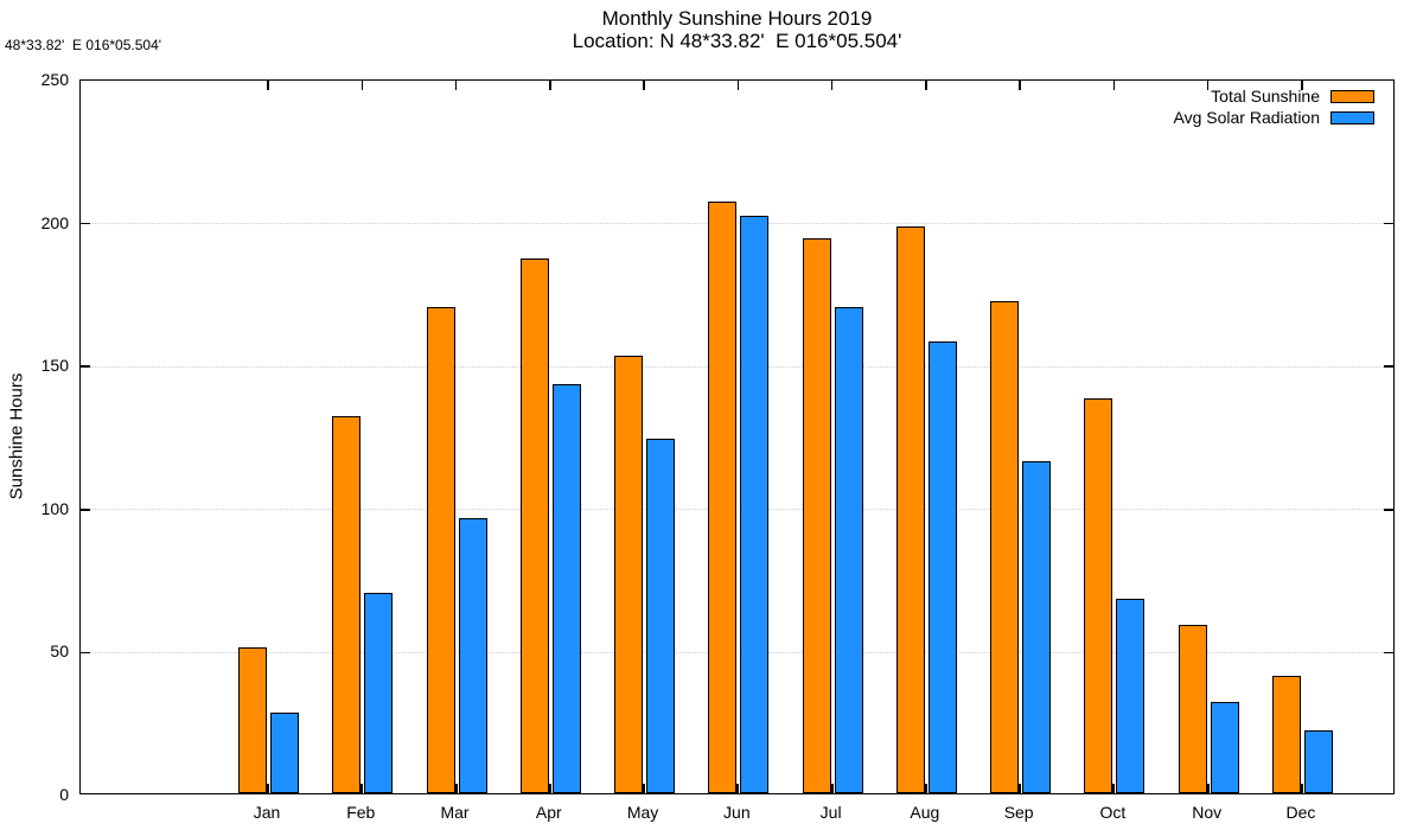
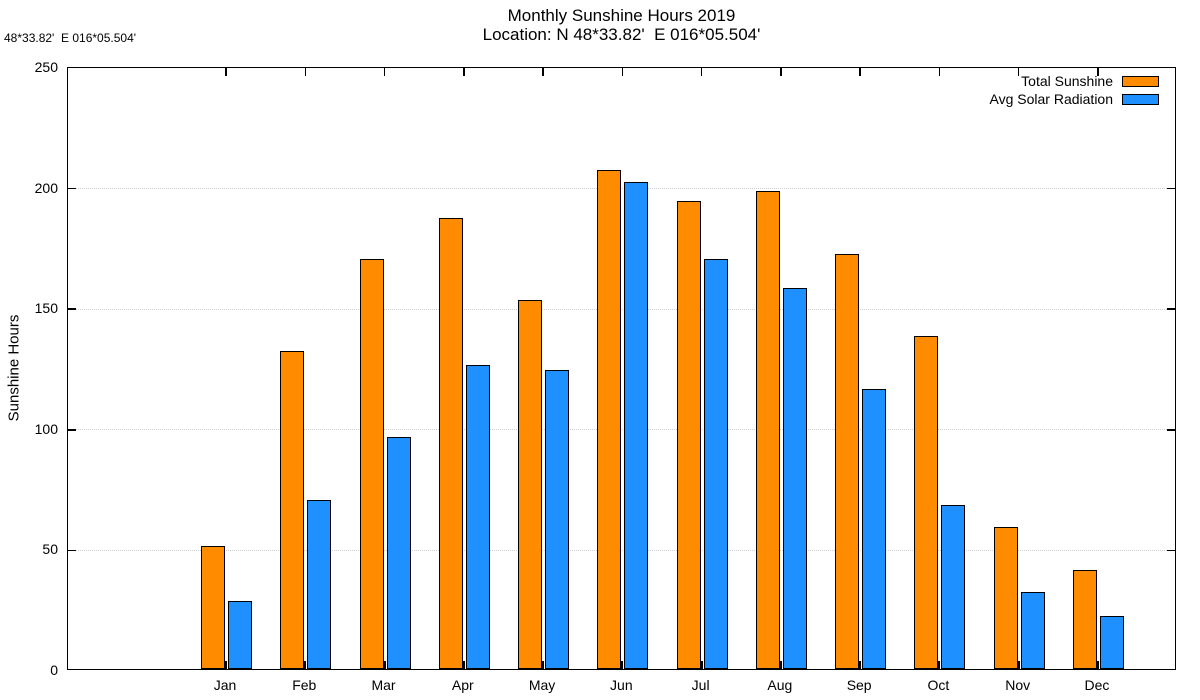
Avg Solar Radiation/Apr: 143 -> 126
